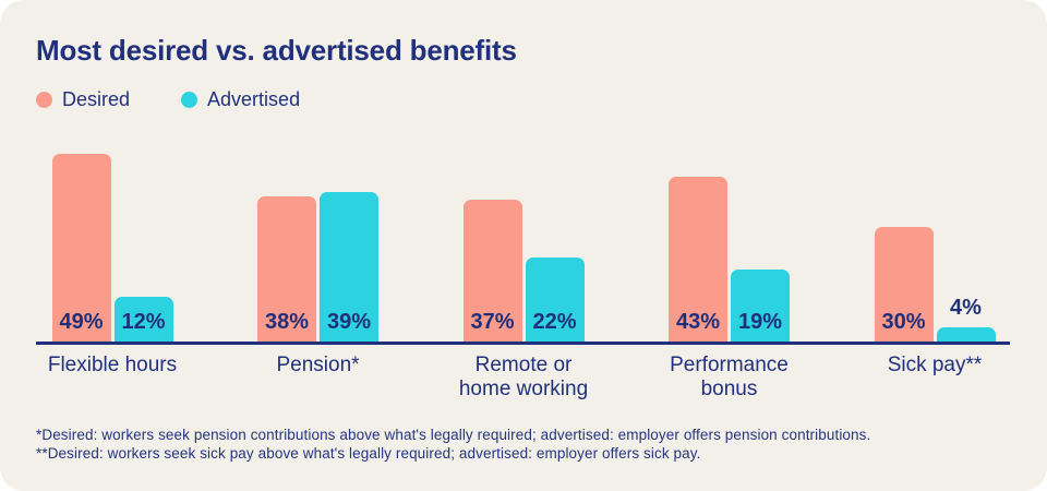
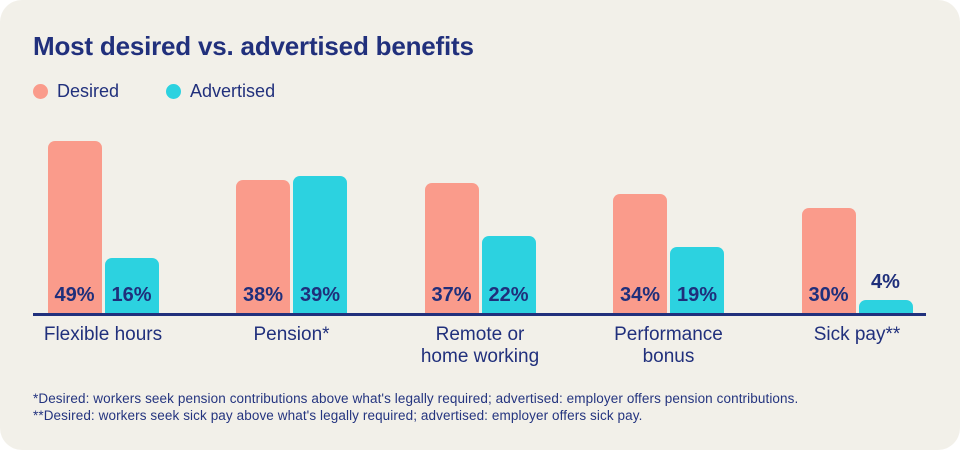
Advertised/Flexible hours: 12% -> 16%
Desired/Performance bonus: 43% -> 34%
